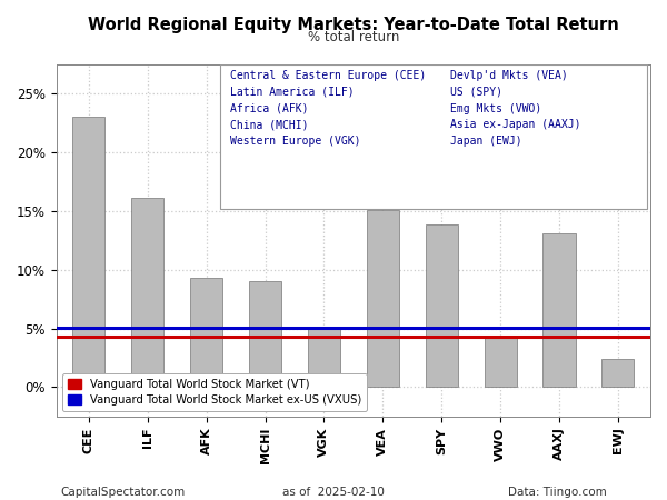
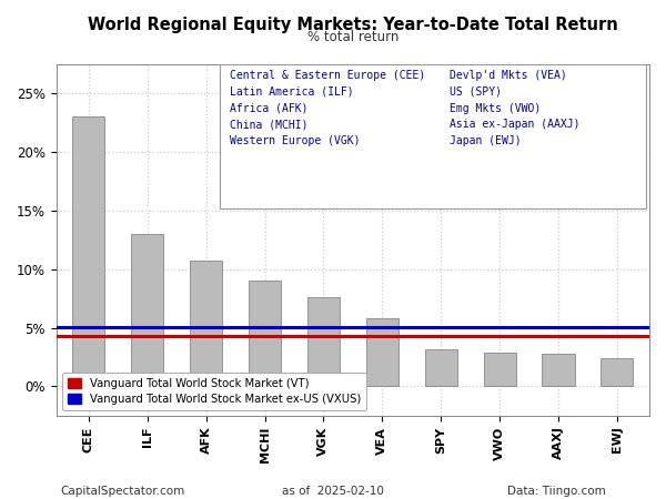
ILF: 16.1% -> 13.0%
AFK: 9.3% -> 10.7%
VGK: 5.1% -> 7.6%
VEA: 15.1% -> 5.8%
SPY: 13.8% -> 3.2%
VWO: 4.2% -> 2.9%
AAXJ: 13.1% -> 2.8%
